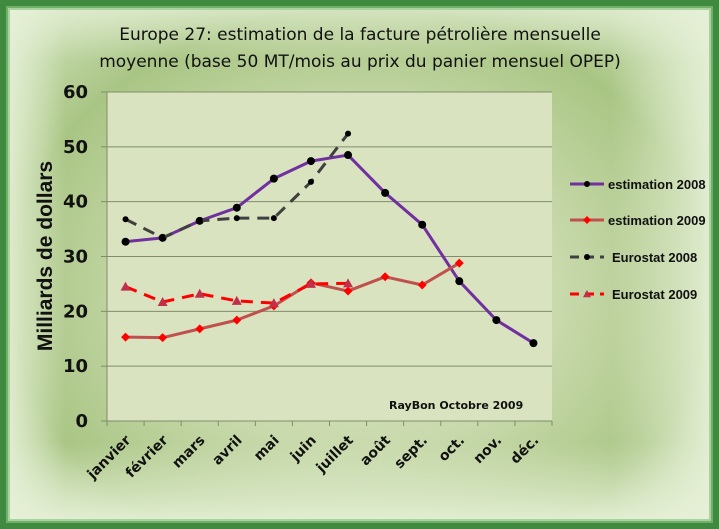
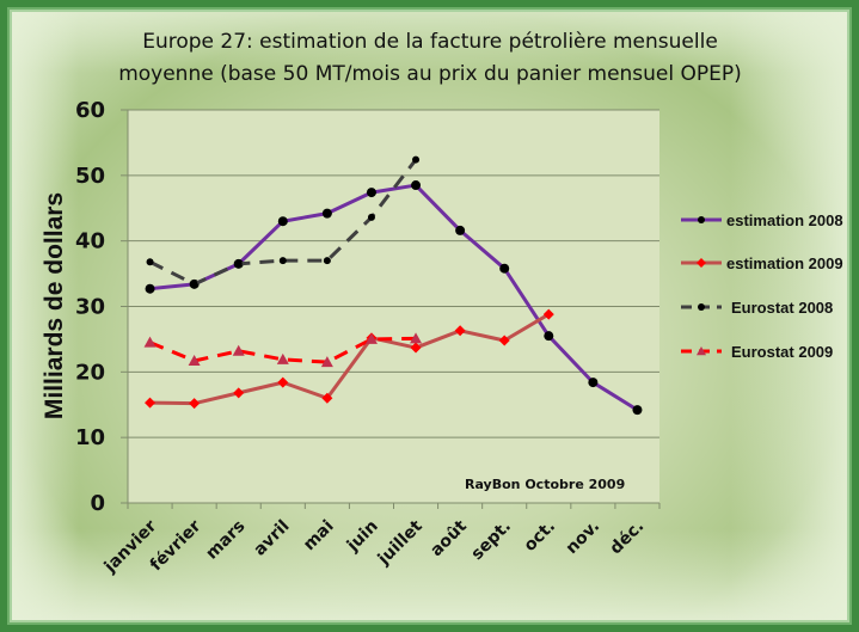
estimation 2008/avril: 39 -> 43
estimation 2009/mai: 21 -> 16
